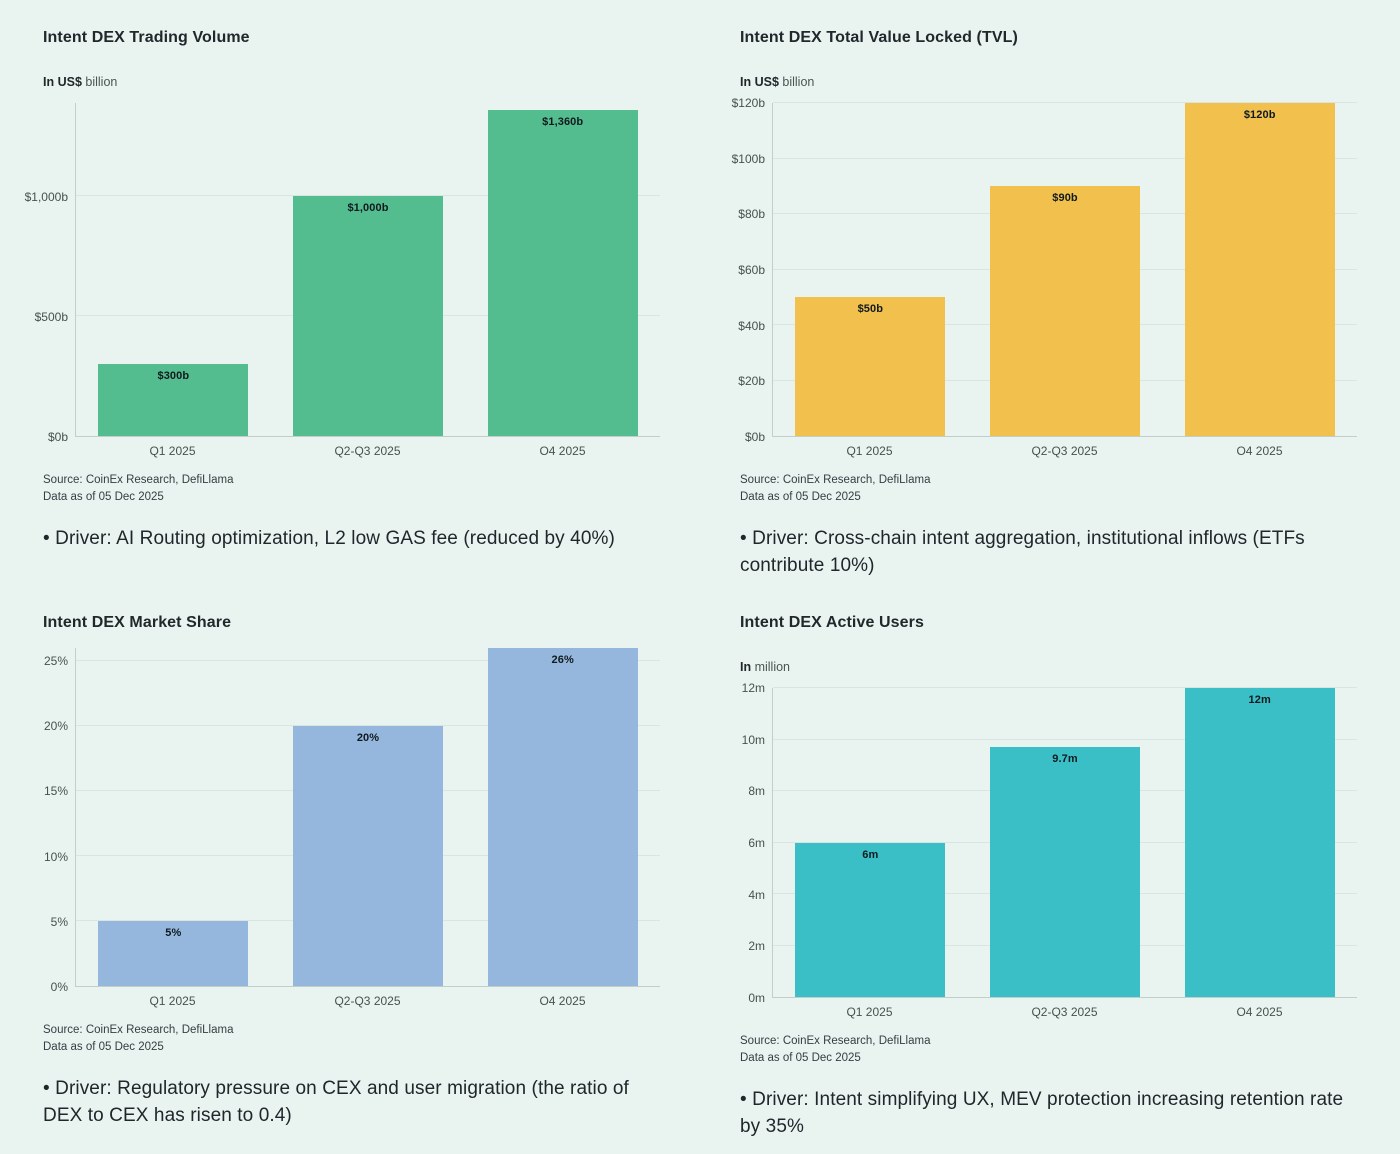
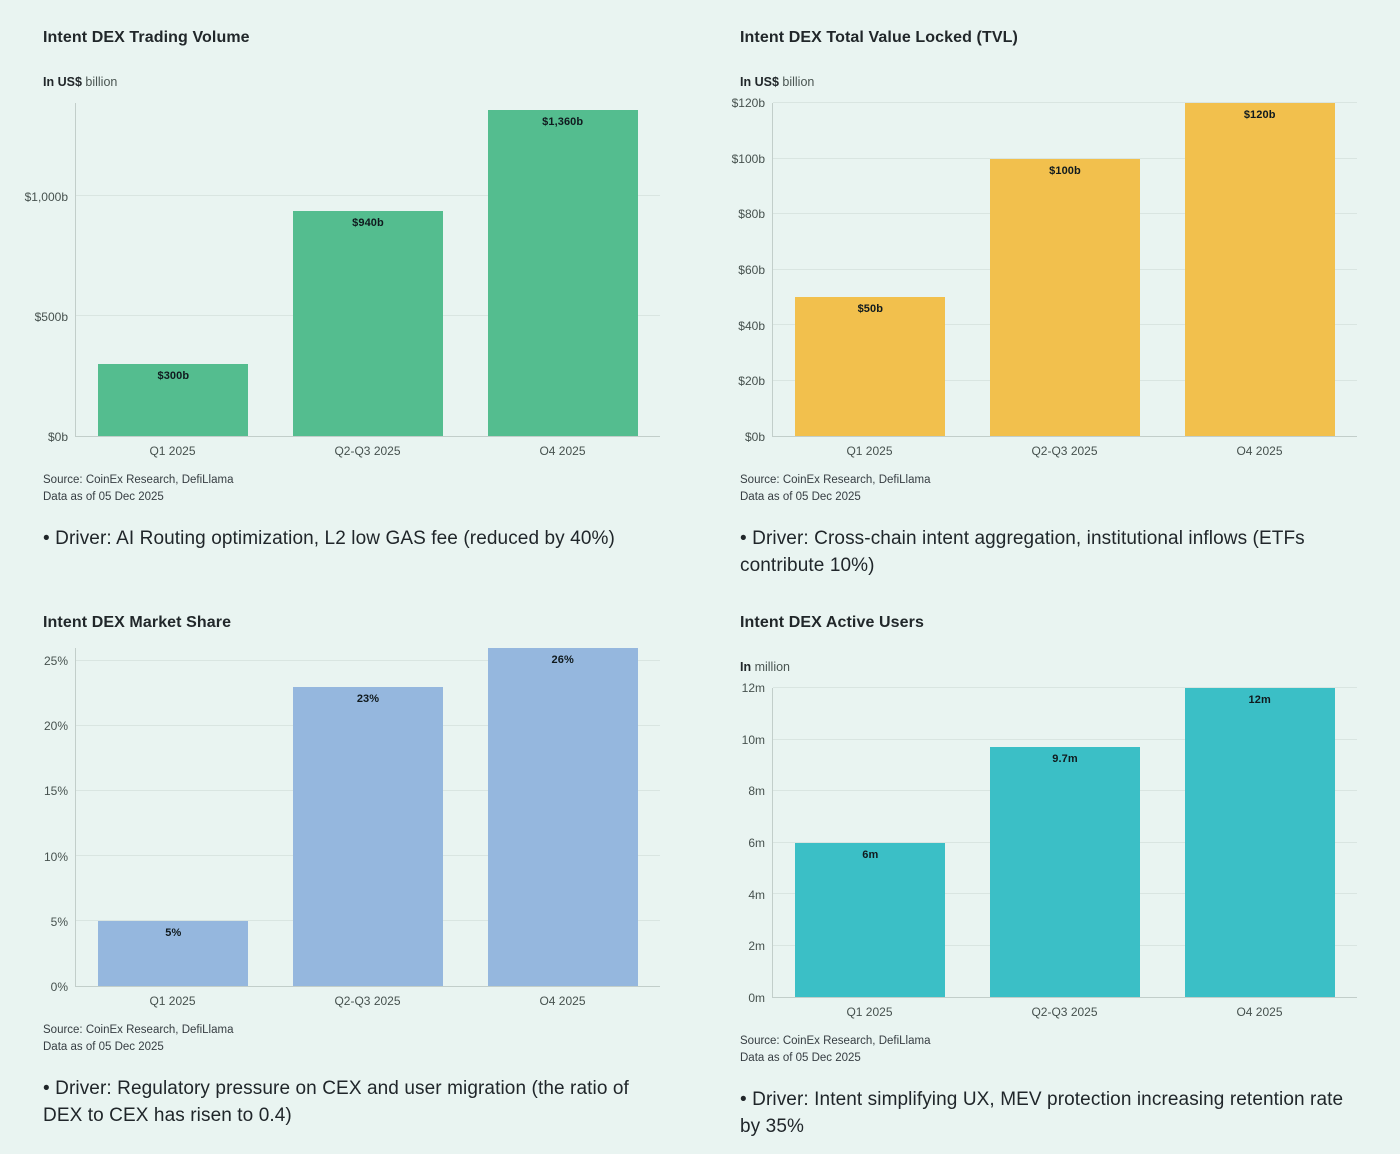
Intent DEX Trading Volume/Q2-Q3 2025: $1,000b -> $940b
Intent DEX Total Value Locked (TVL)/Q2-Q3 2025: $90b -> $100b
Intent DEX Market Share/Q2-Q3 2025: 20% -> 23%
